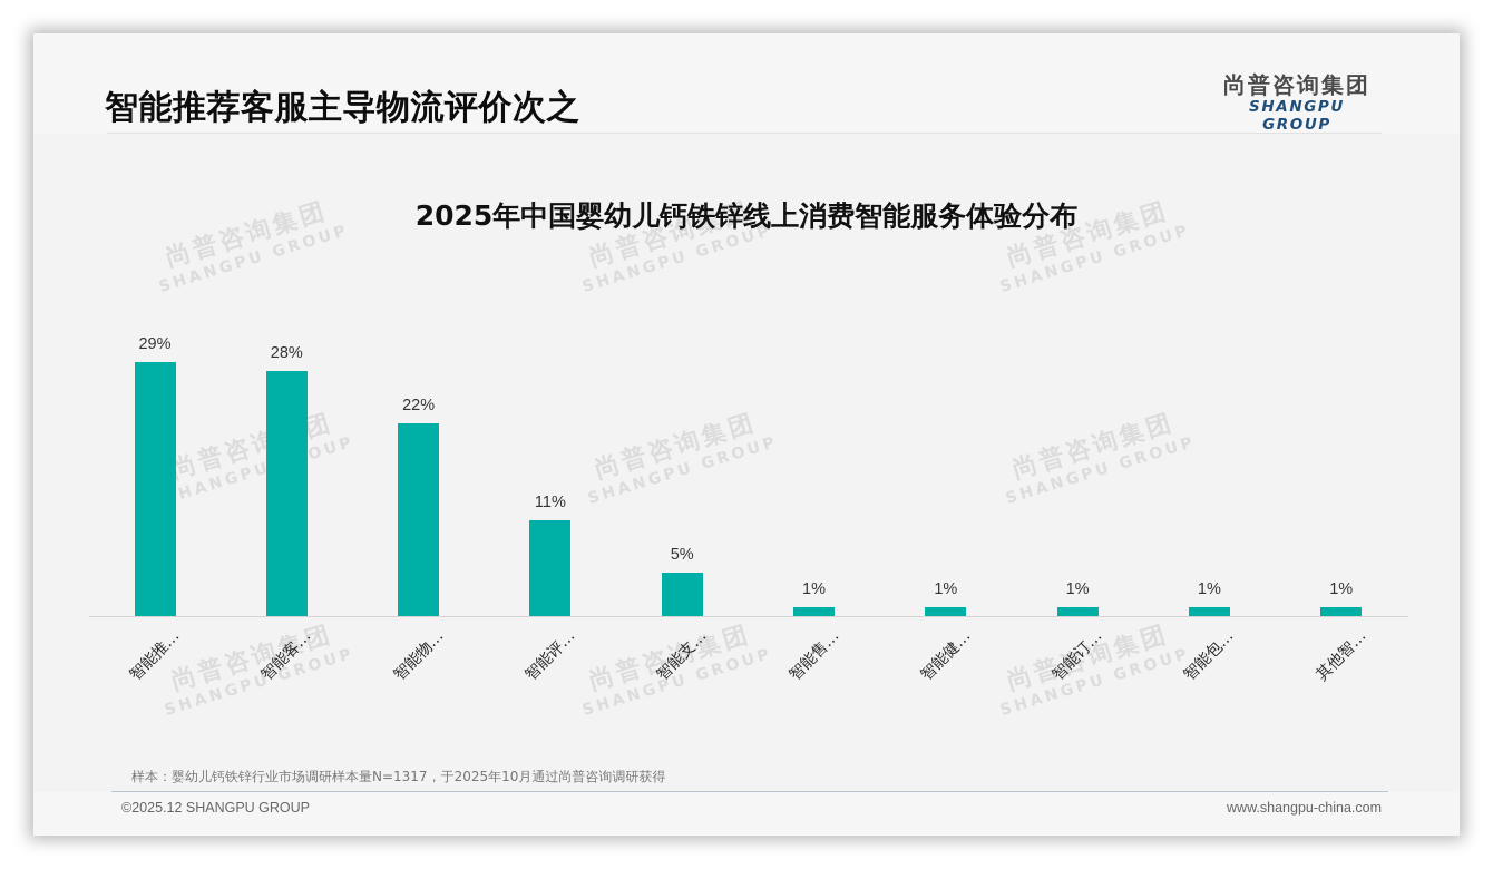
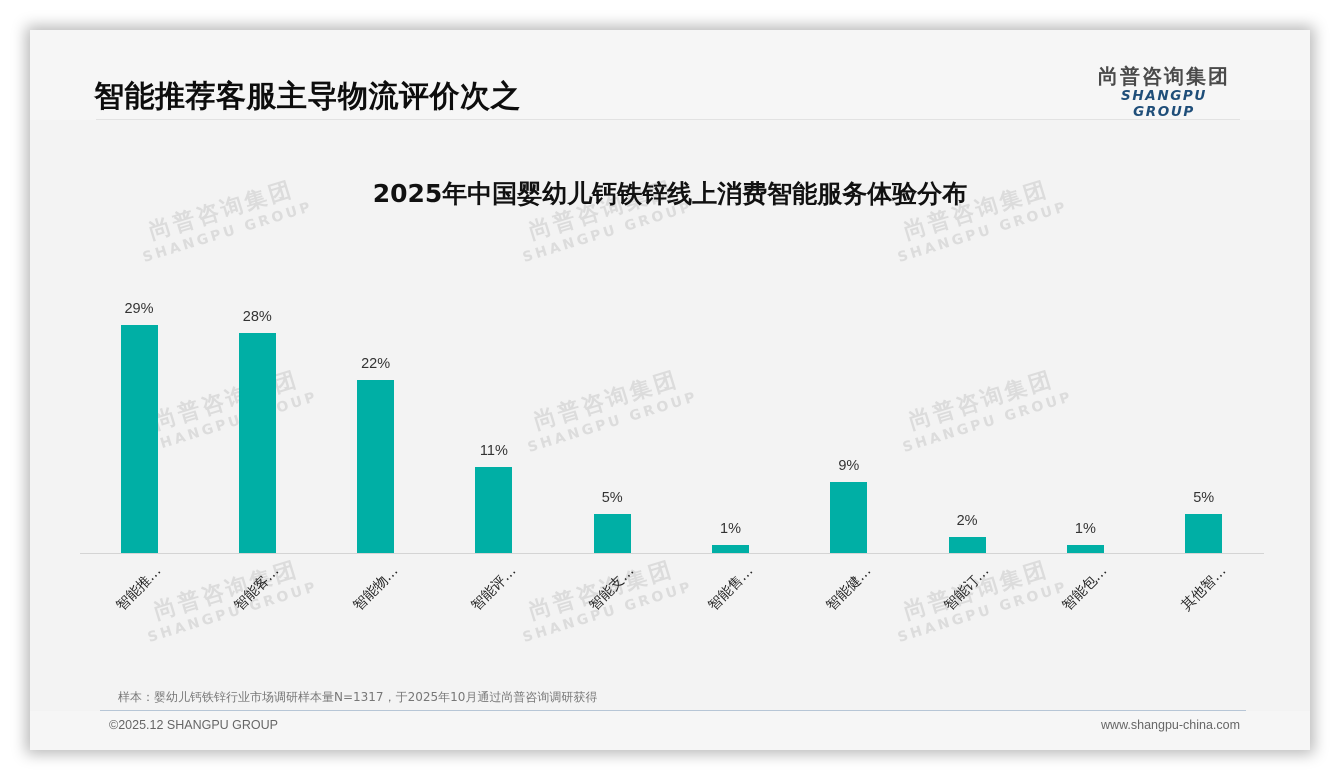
智能健…: 1% -> 9%
智能订…: 1% -> 2%
其他智…: 1% -> 5%
